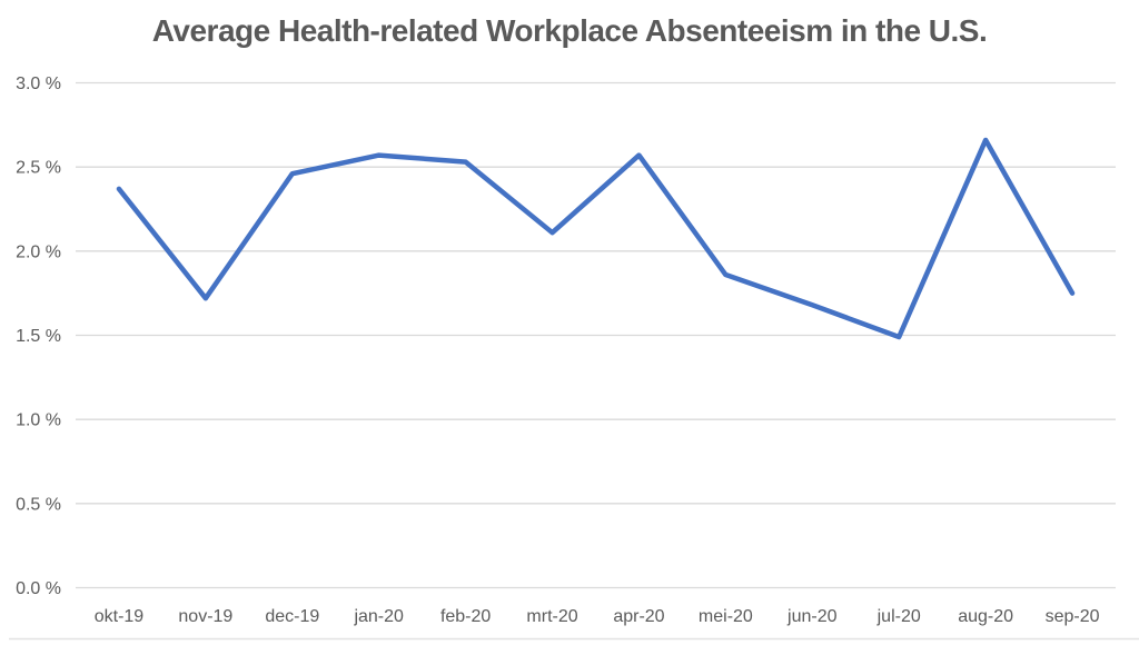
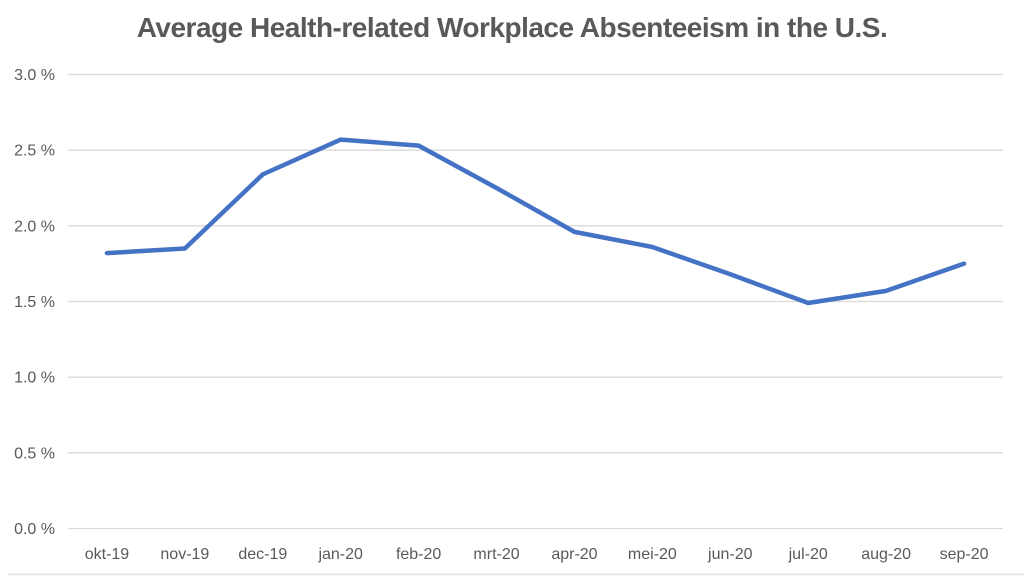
okt-19: 2.37% -> 1.82%
nov-19: 1.72% -> 1.85%
dec-19: 2.46% -> 2.34%
mrt-20: 2.11% -> 2.25%
apr-20: 2.57% -> 1.96%
aug-20: 2.66% -> 1.57%
